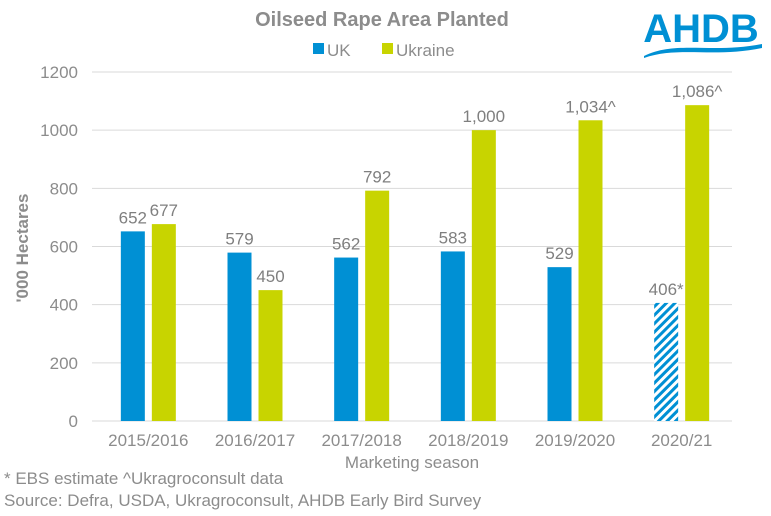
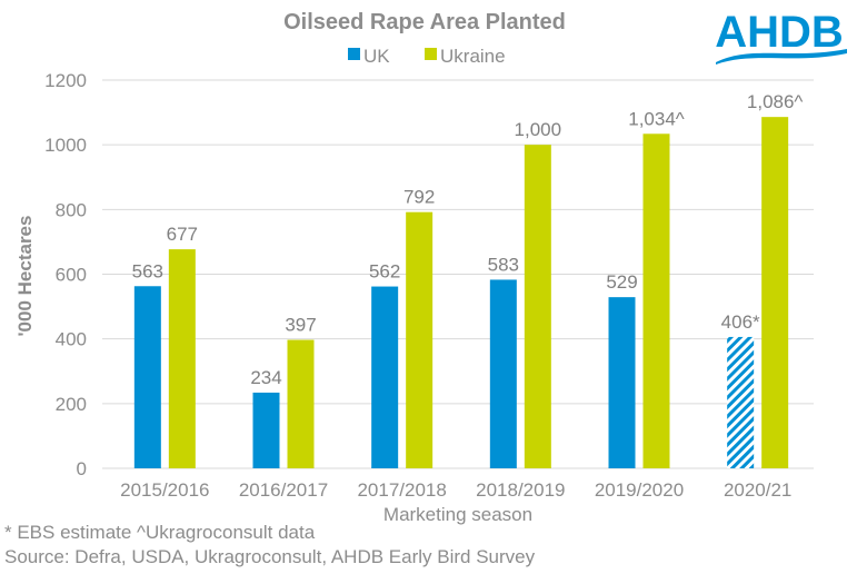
UK/2015/2016: 652 -> 563
UK/2016/2017: 579 -> 234
Ukraine/2016/2017: 450 -> 397
